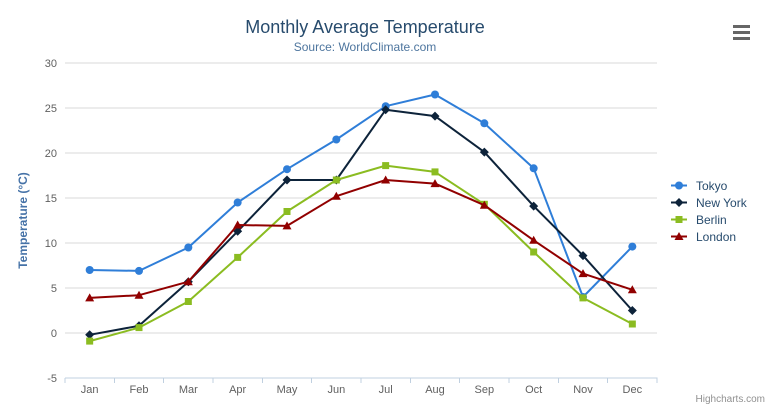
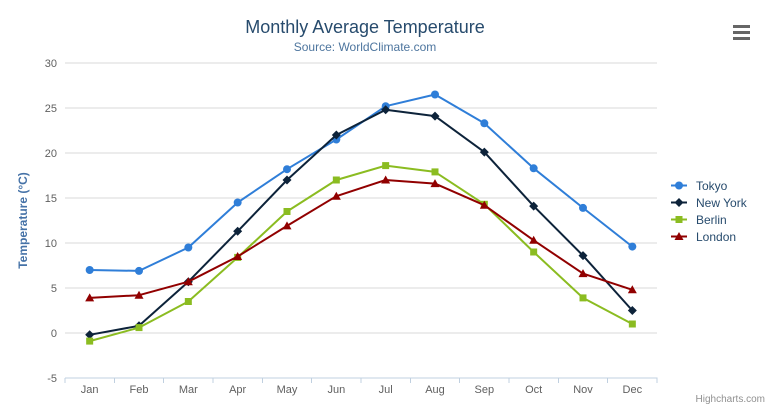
London/Apr: 12 -> 8
New York/Jun: 17 -> 22
Tokyo/Nov: 4 -> 14
